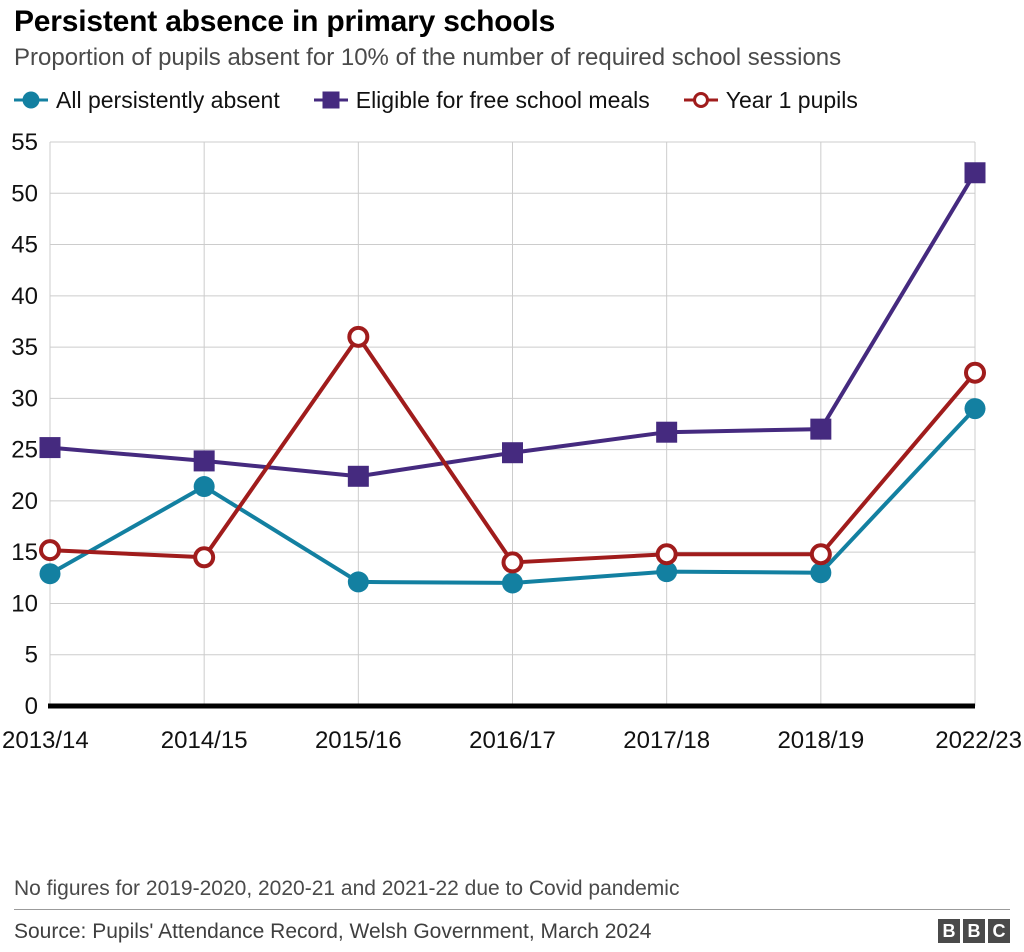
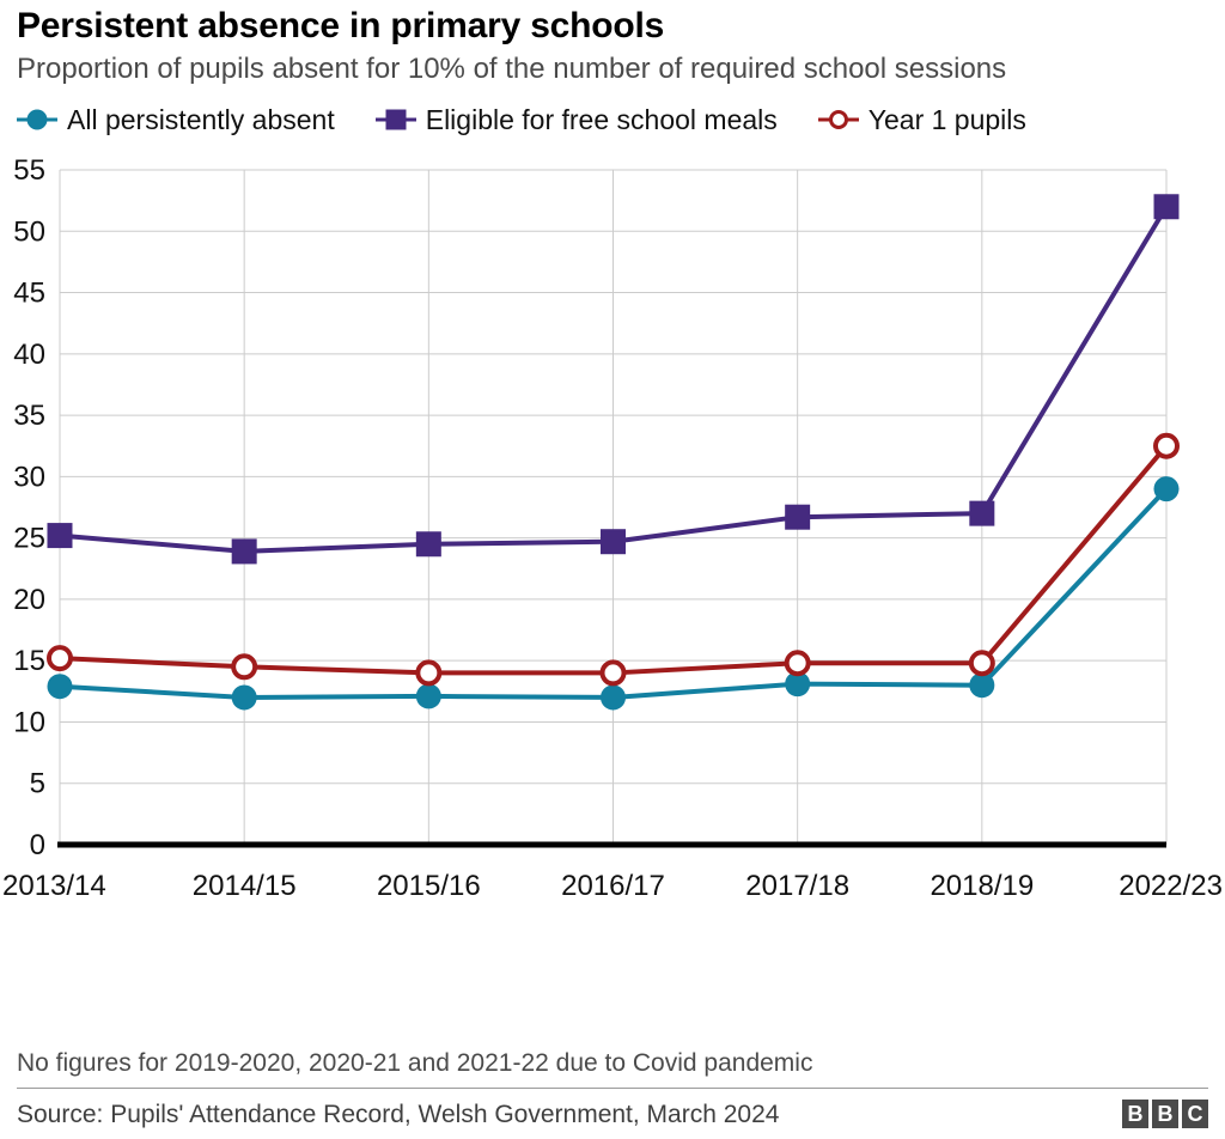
All persistently absent/2014/15: 21.4 -> 12.0
Eligible for free school meals/2015/16: 22.4 -> 24.5
Year 1 pupils/2015/16: 36.0 -> 14.0
